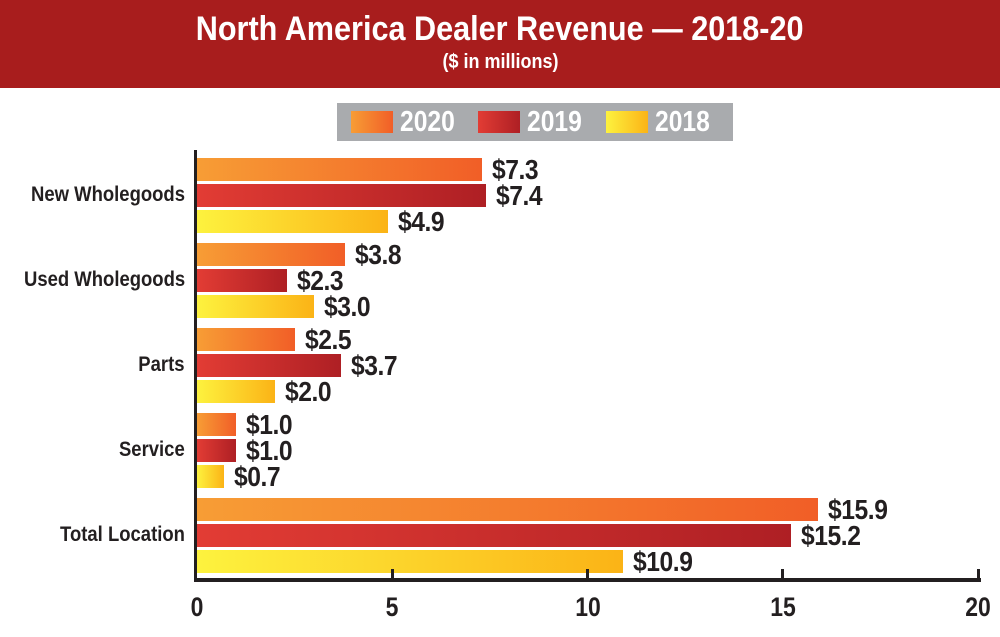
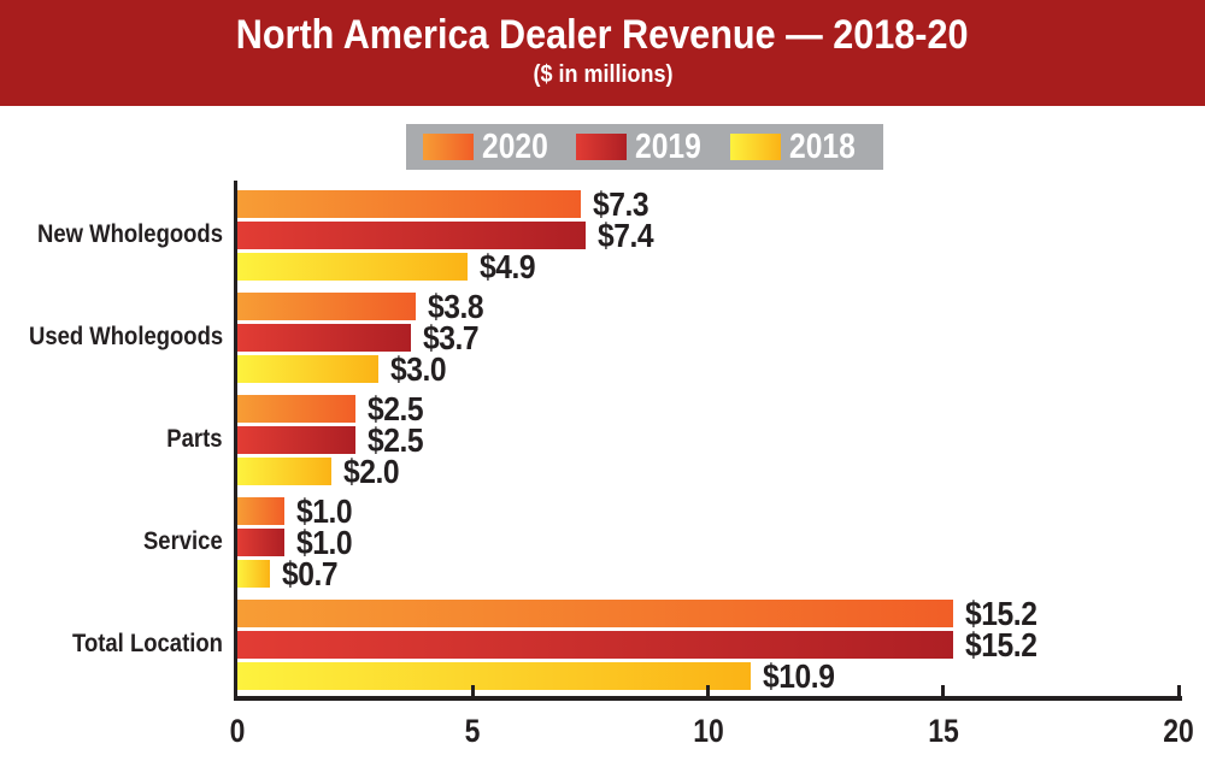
2019/Used Wholegoods: $2.3 -> $3.7
2019/Parts: $3.7 -> $2.5
2020/Total Location: $15.9 -> $15.2
